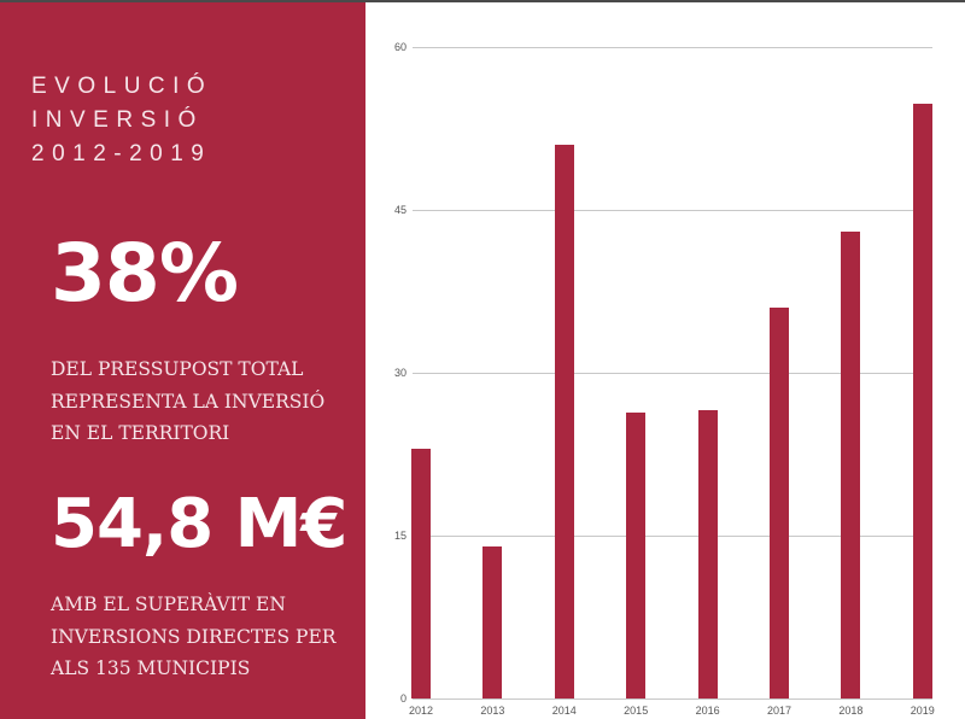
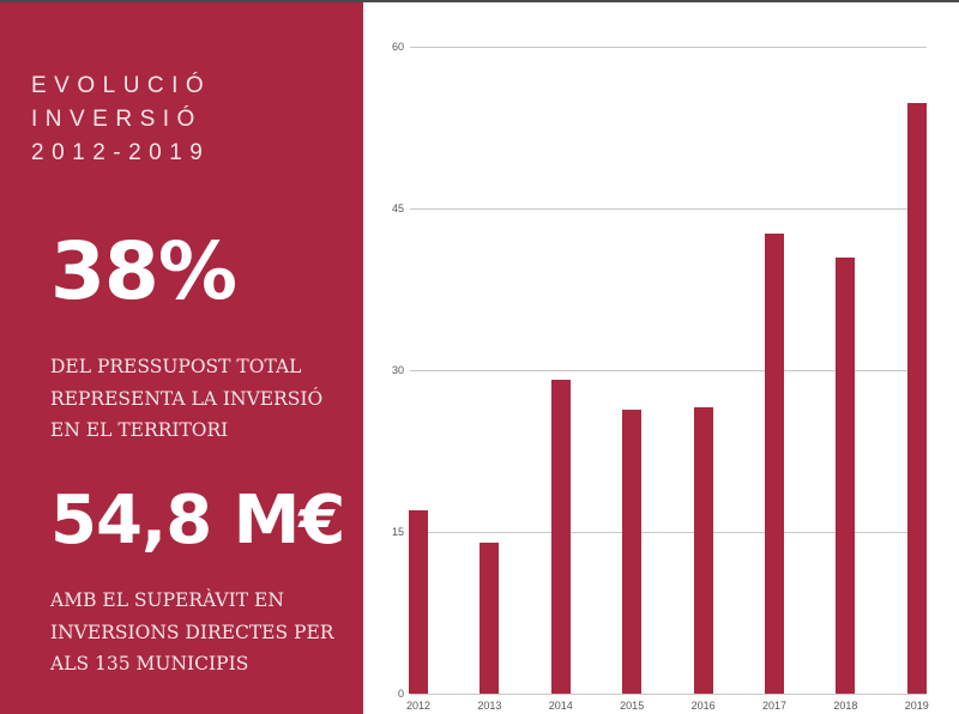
2012: 23 -> 17
2014: 51 -> 29
2017: 36 -> 43
2018: 43 -> 40
